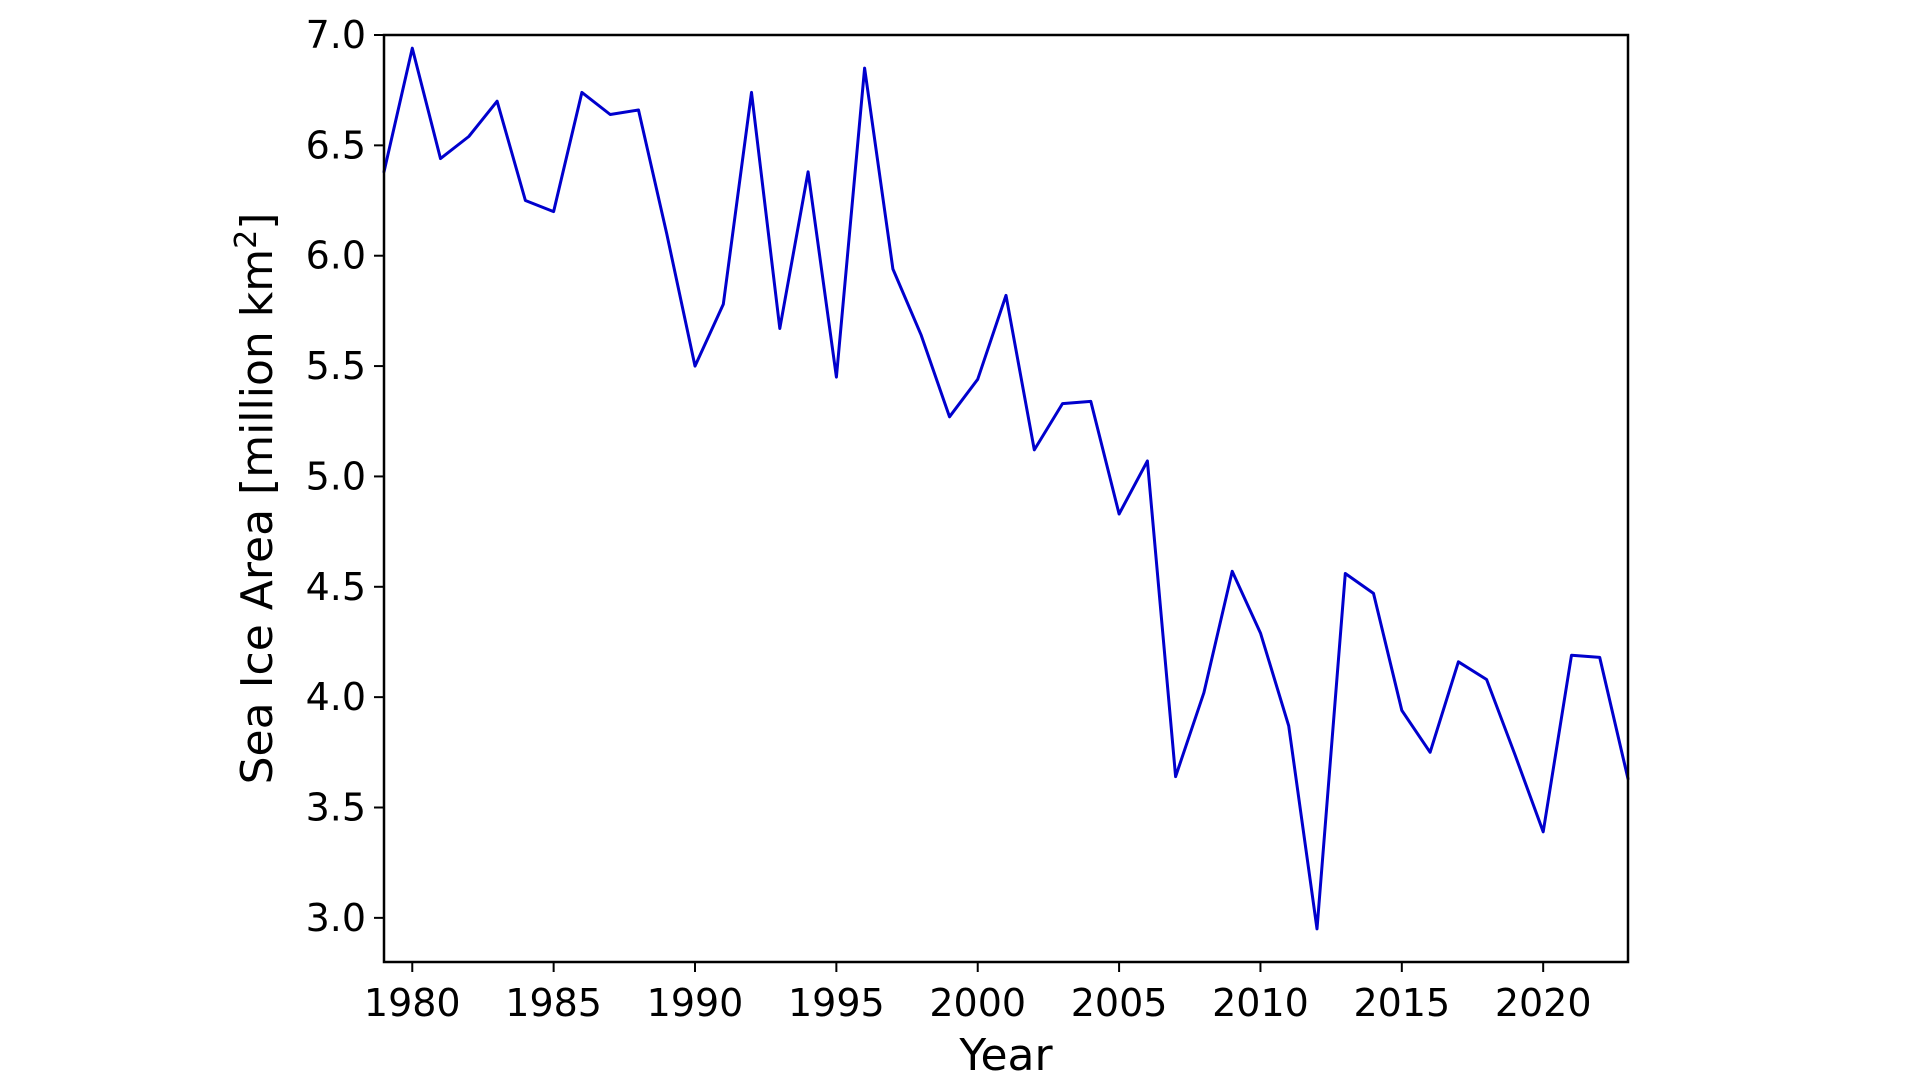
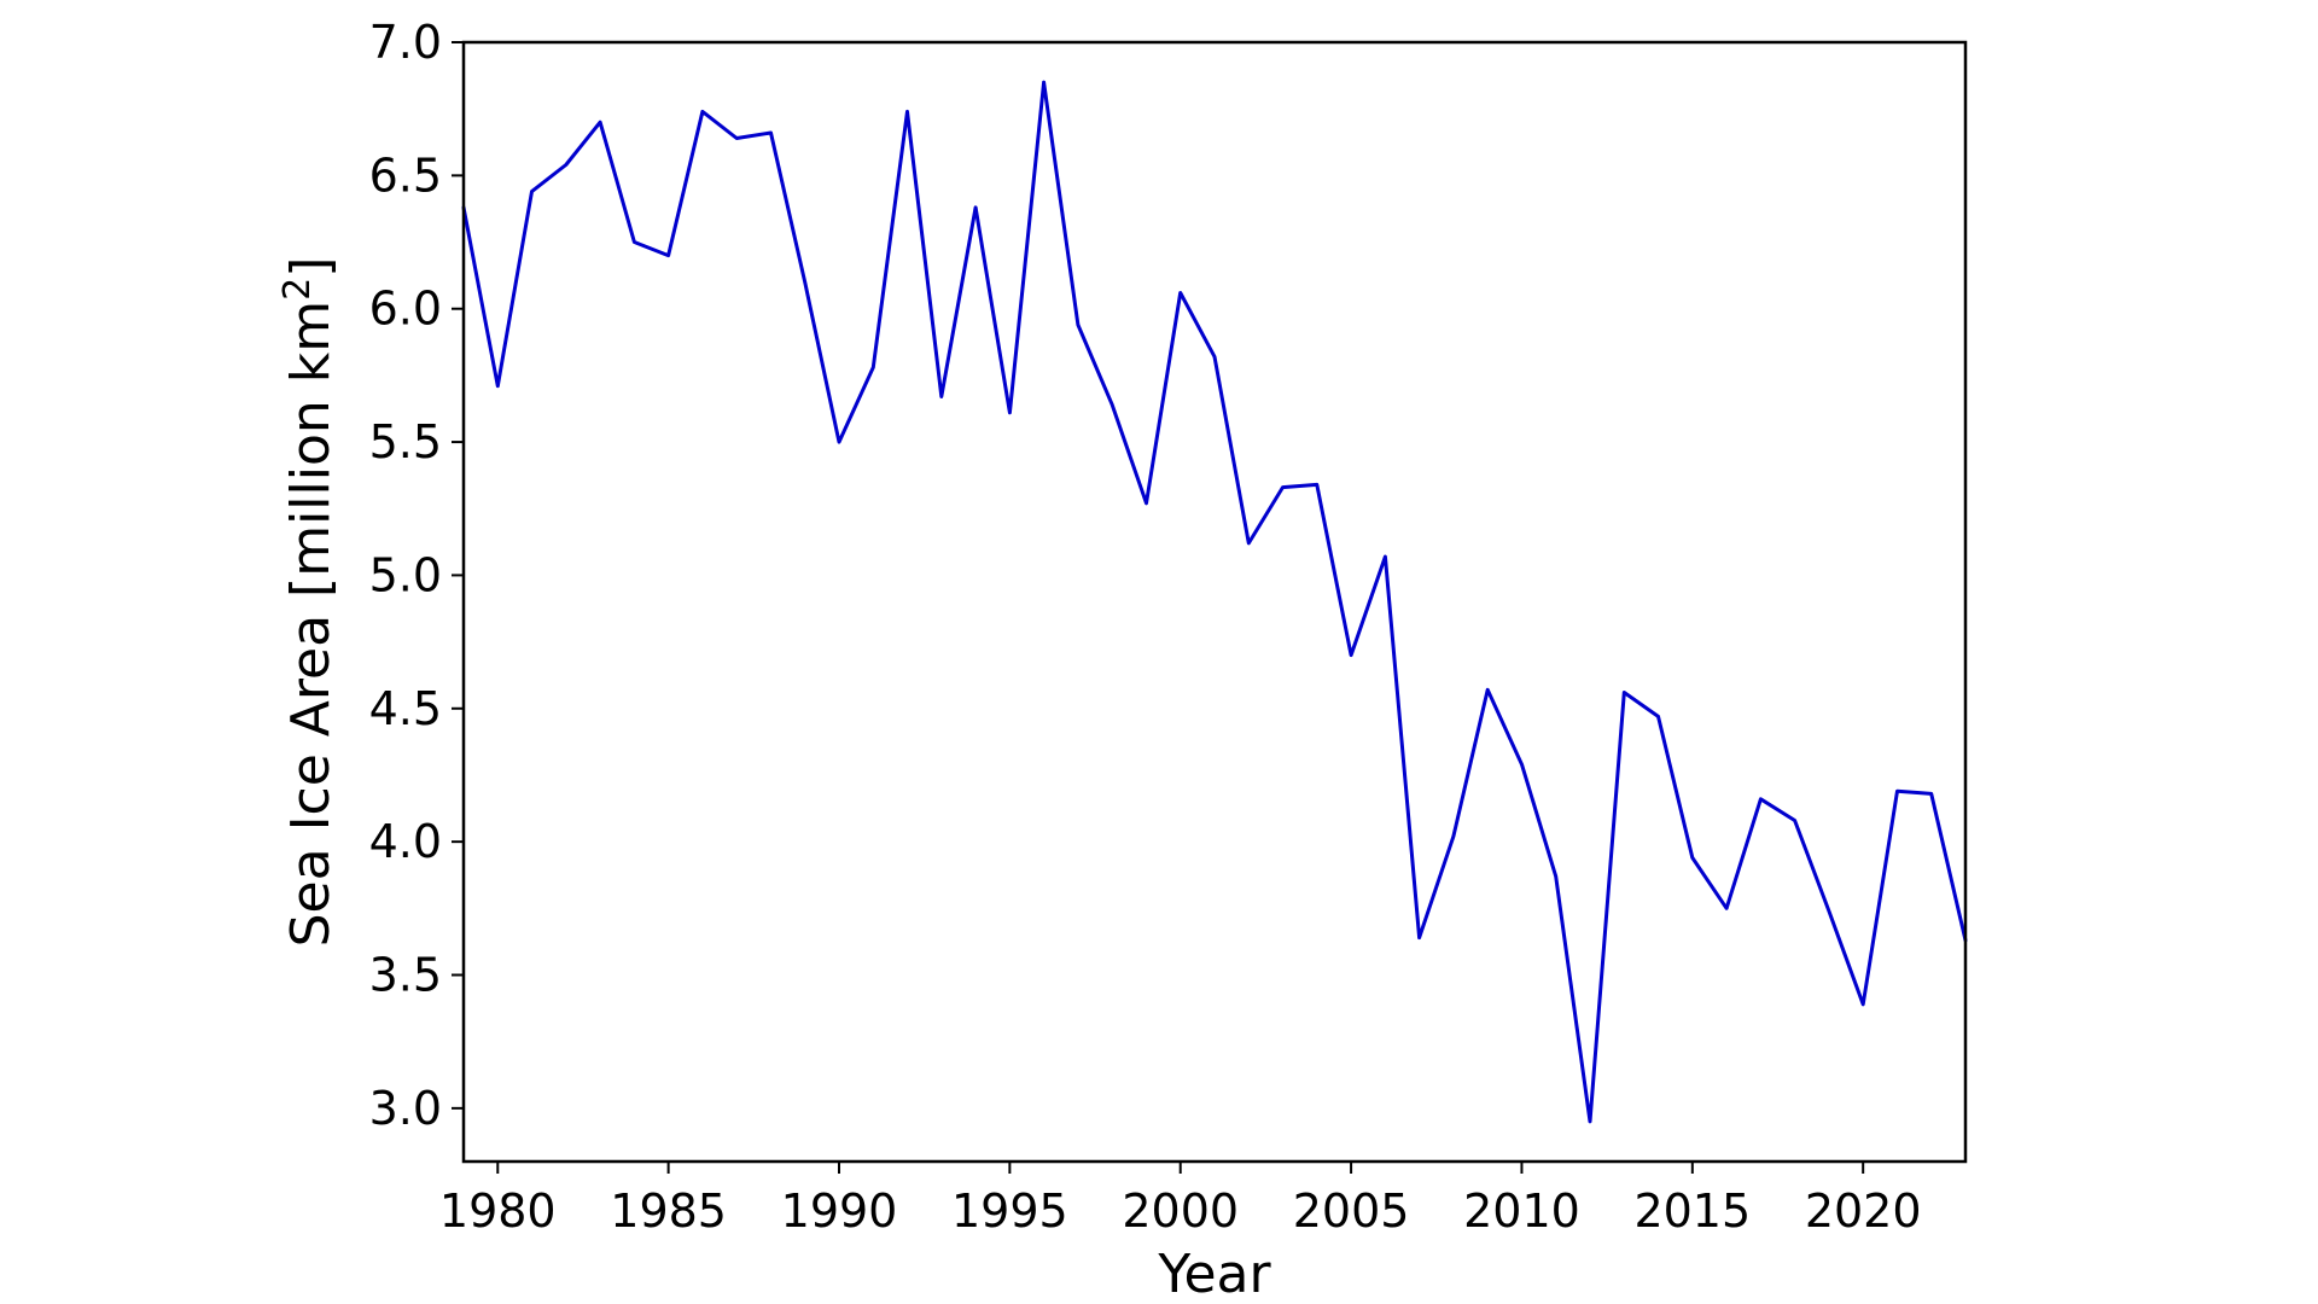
1980: 6.94 -> 5.71
1995: 5.45 -> 5.61
2000: 5.44 -> 6.06
2005: 4.83 -> 4.70
